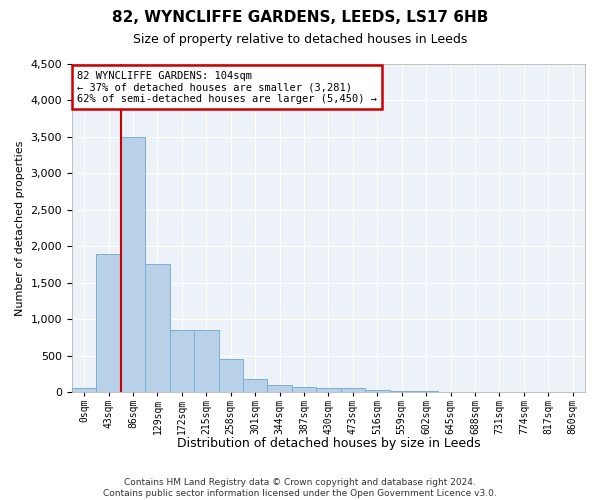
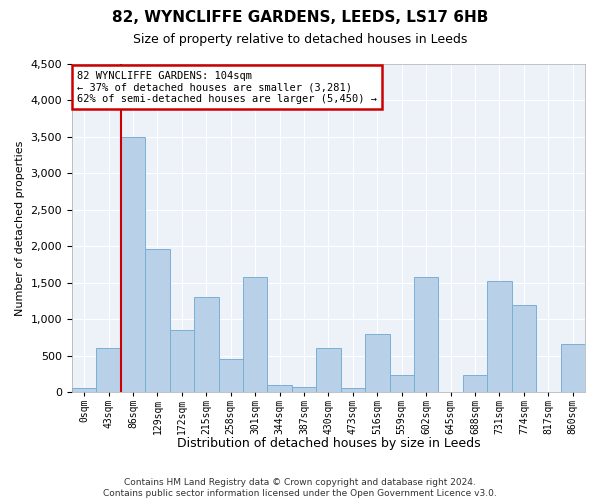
43sqm: 1,900 -> 600
129sqm: 1,750 -> 1,960
215sqm: 850 -> 1,300
301sqm: 180 -> 1,580
430sqm: 60 -> 600
516sqm: 30 -> 800
559sqm: 20 -> 240
602sqm: 10 -> 1,580
688sqm: 0 -> 240
731sqm: 0 -> 1,520
774sqm: 0 -> 1,200
860sqm: 0 -> 660
